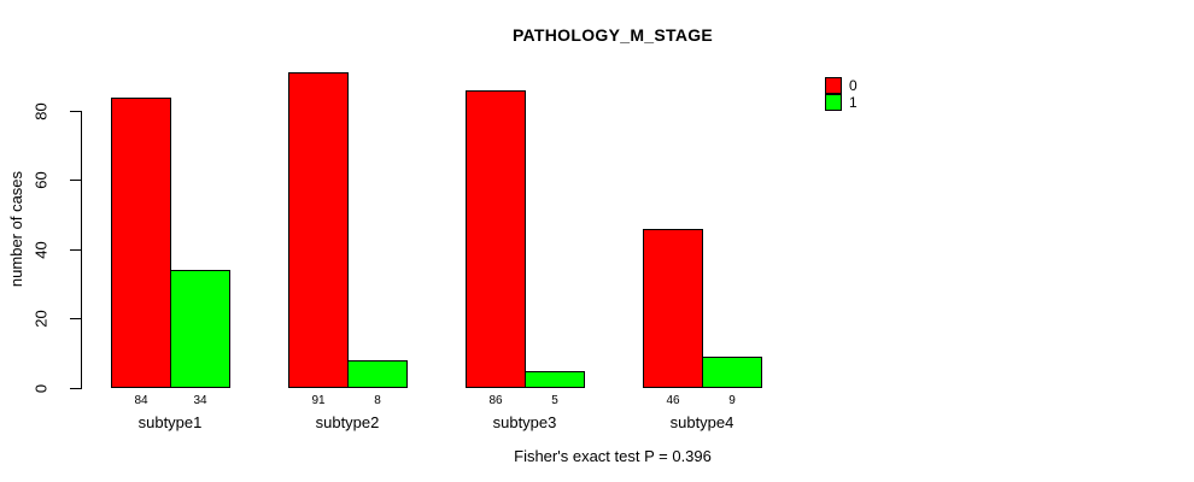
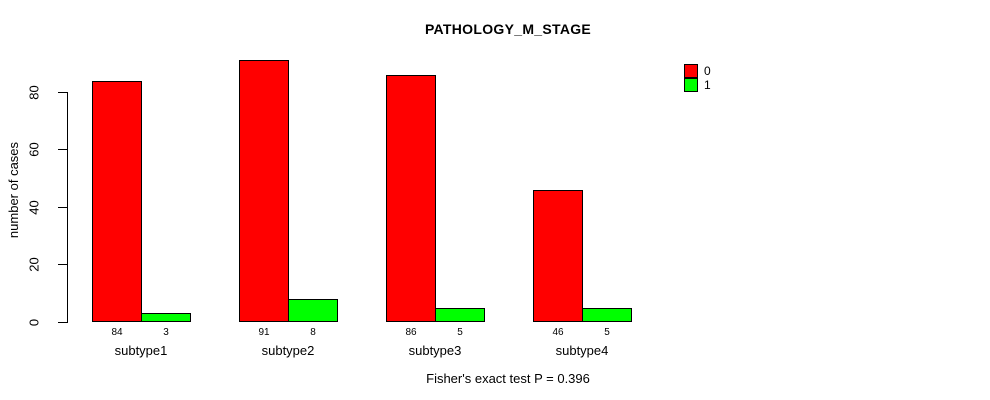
1/subtype1: 34 -> 3
1/subtype4: 9 -> 5
